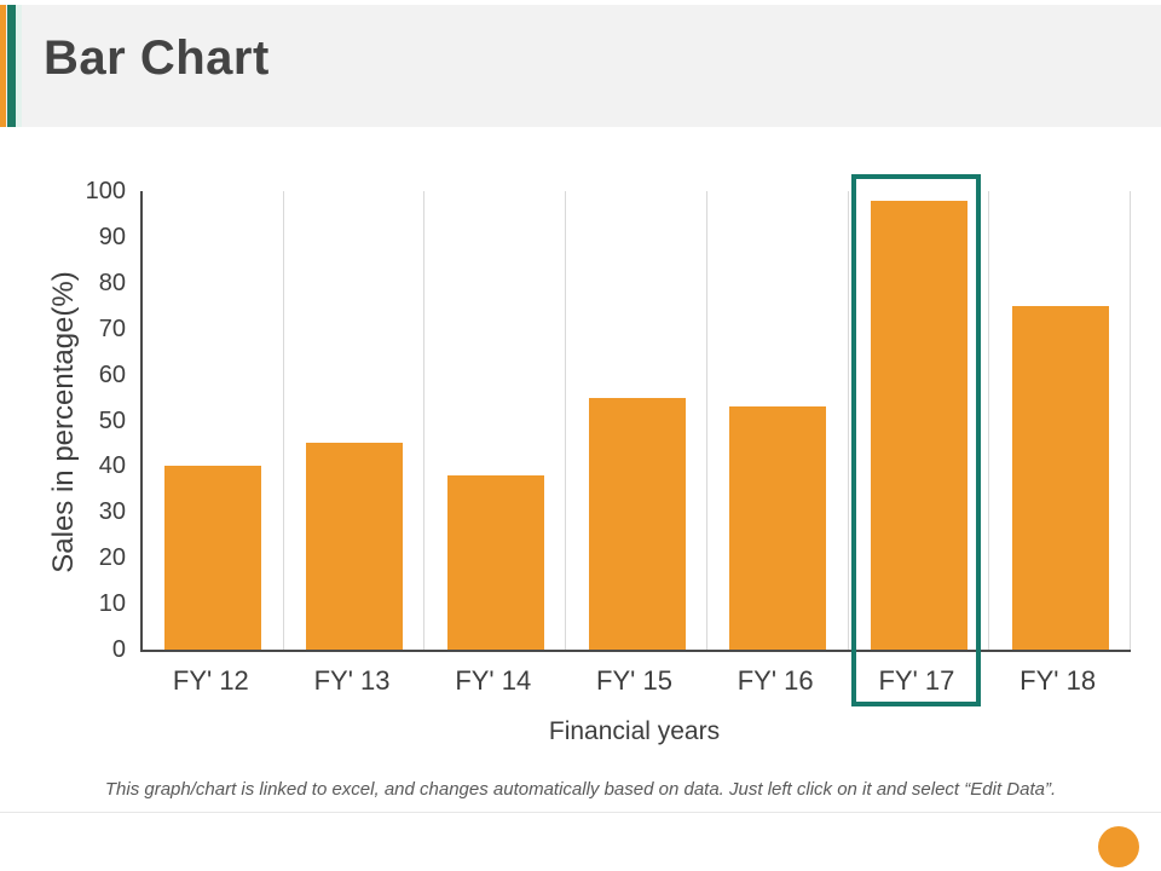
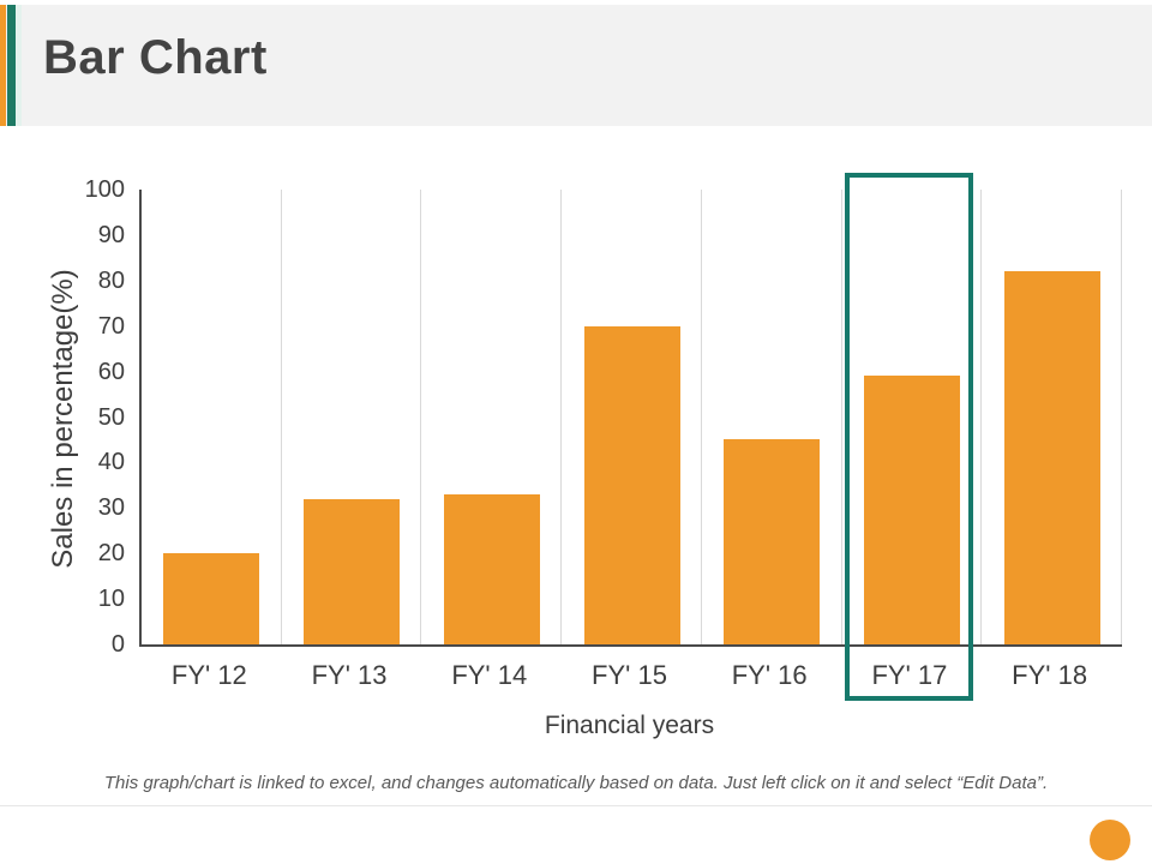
FY' 12: 40 -> 20
FY' 13: 45 -> 32
FY' 14: 38 -> 33
FY' 15: 55 -> 70
FY' 16: 53 -> 45
FY' 17: 98 -> 59
FY' 18: 75 -> 82
